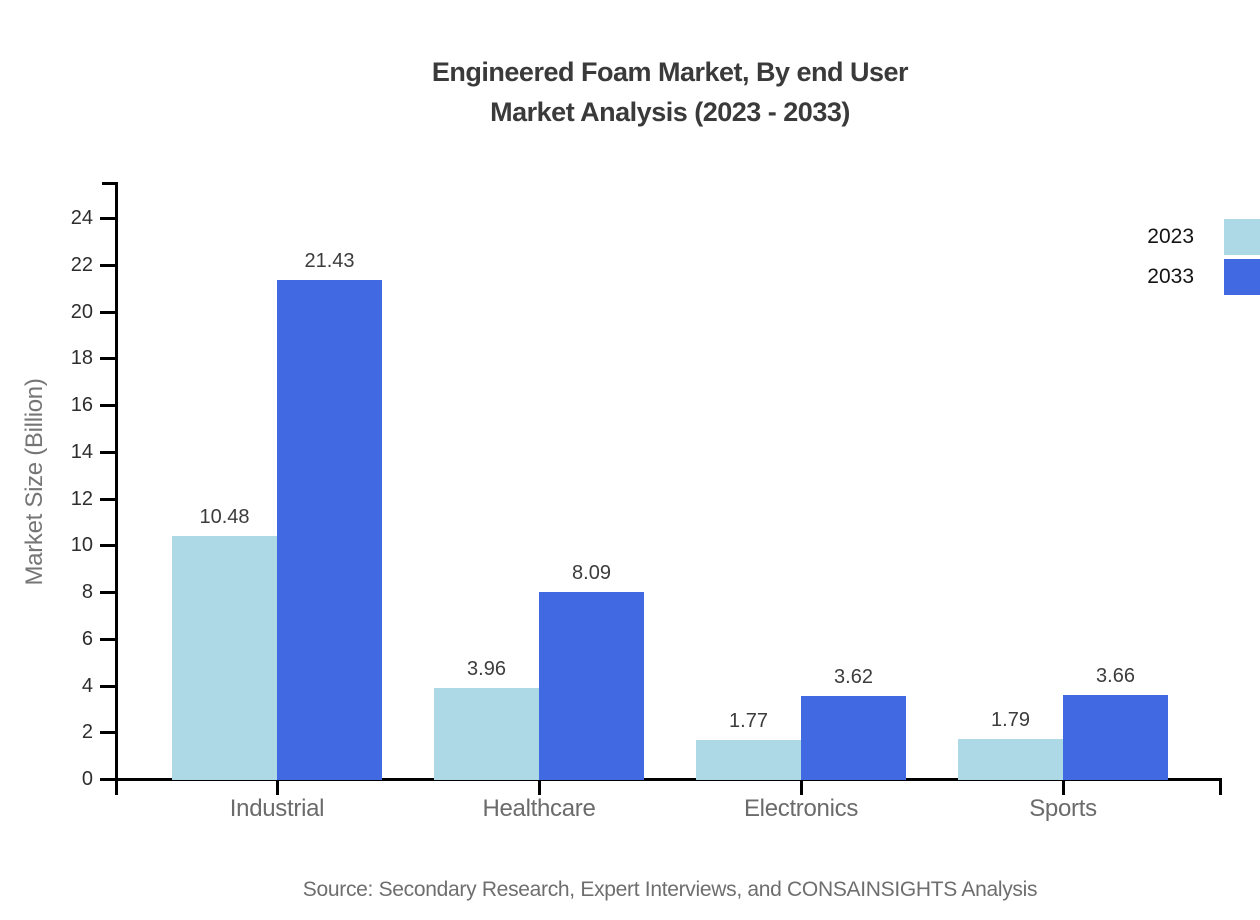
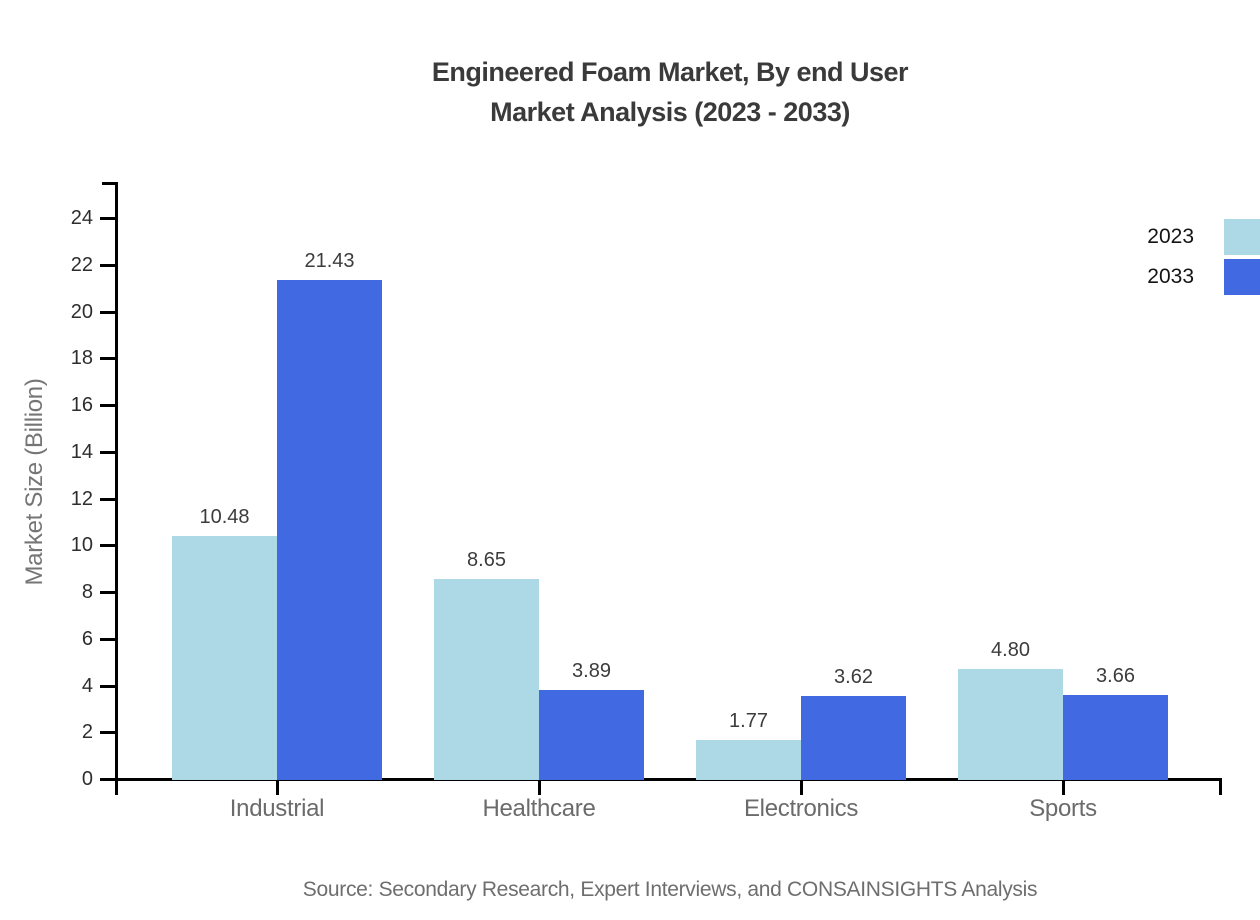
2023/Healthcare: 3.96 -> 8.65
2033/Healthcare: 8.09 -> 3.89
2023/Sports: 1.79 -> 4.80
